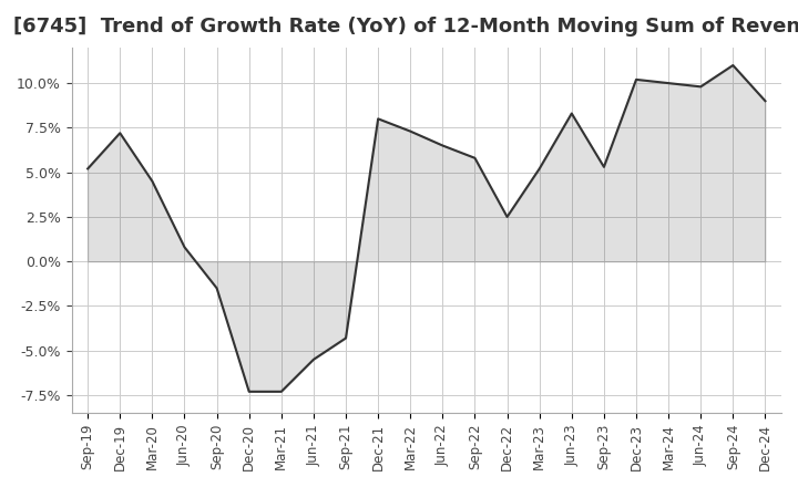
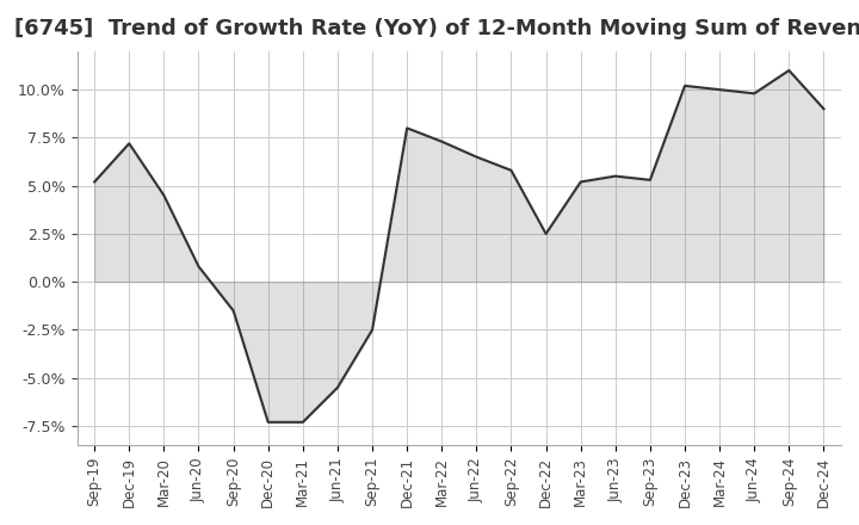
Sep-21: -4.3% -> -2.5%
Jun-23: 8.3% -> 5.5%
